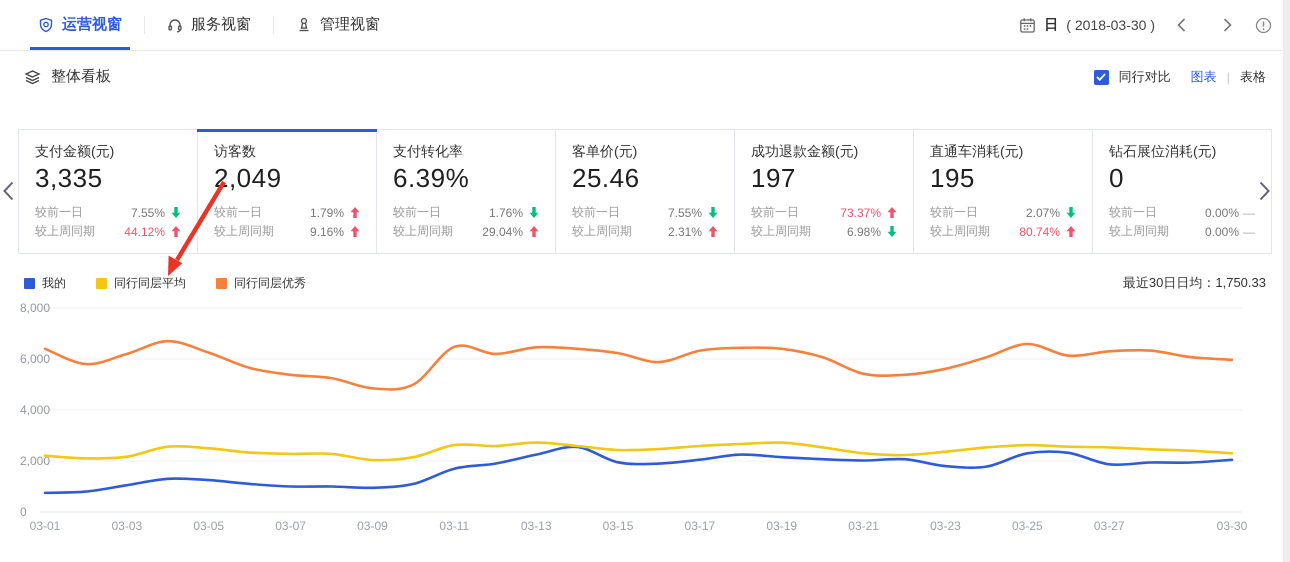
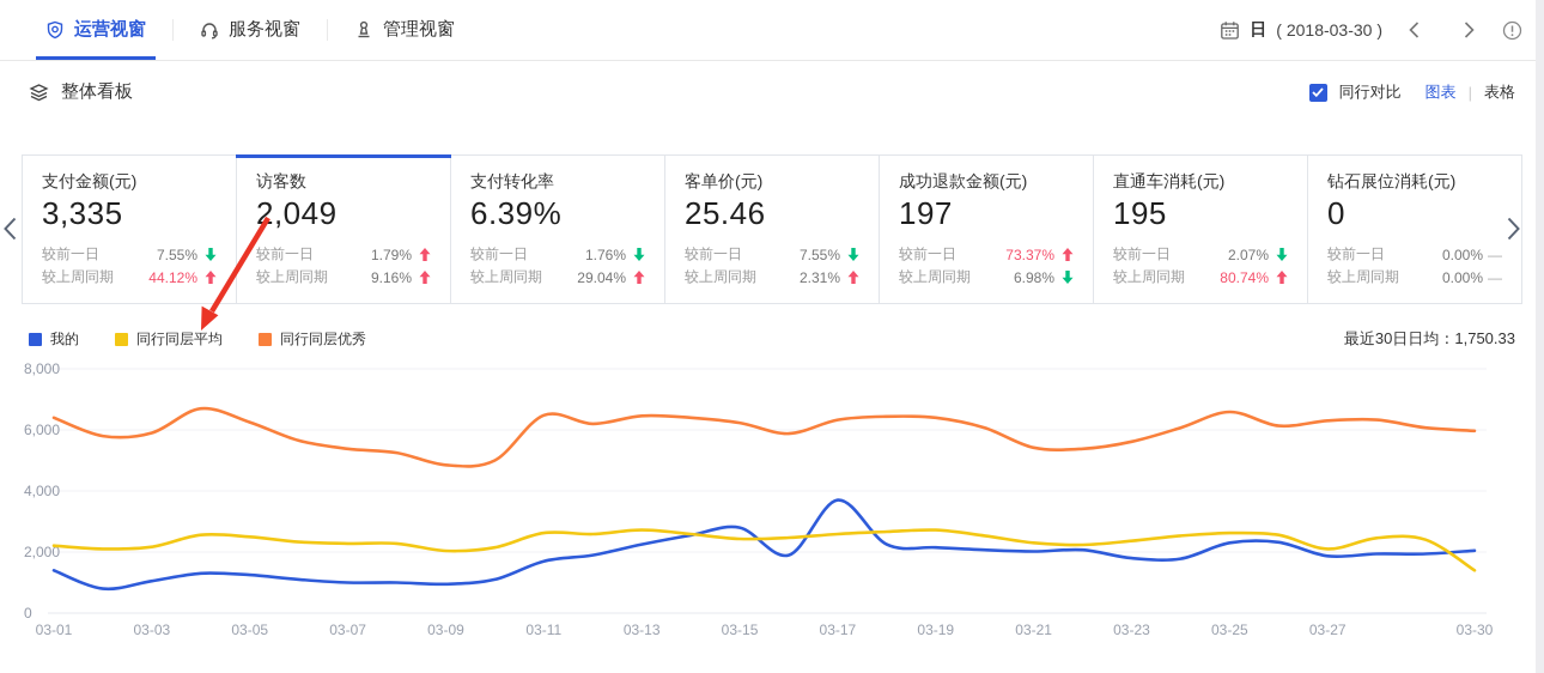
我的/03-01: 800 -> 1400
同行同层优秀/03-03: 6200 -> 5900
我的/03-15: 2000 -> 2800
我的/03-17: 2000 -> 3700
同行同层平均/03-27: 2500 -> 2100
同行同层平均/03-30: 2300 -> 1400
